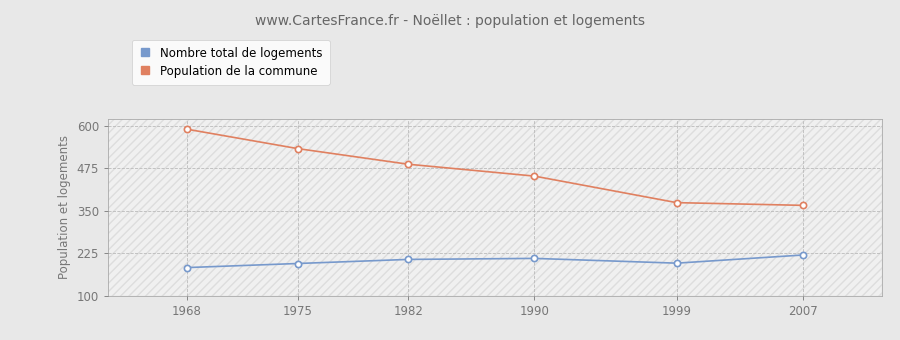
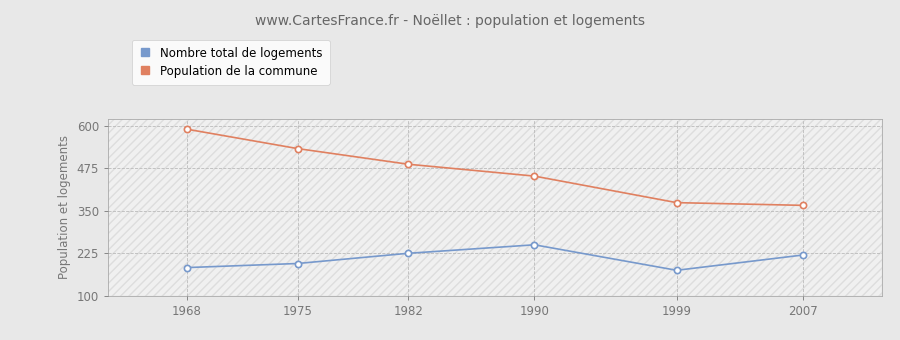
Nombre total de logements/1982: 207 -> 225
Nombre total de logements/1990: 210 -> 250
Nombre total de logements/1999: 196 -> 175
